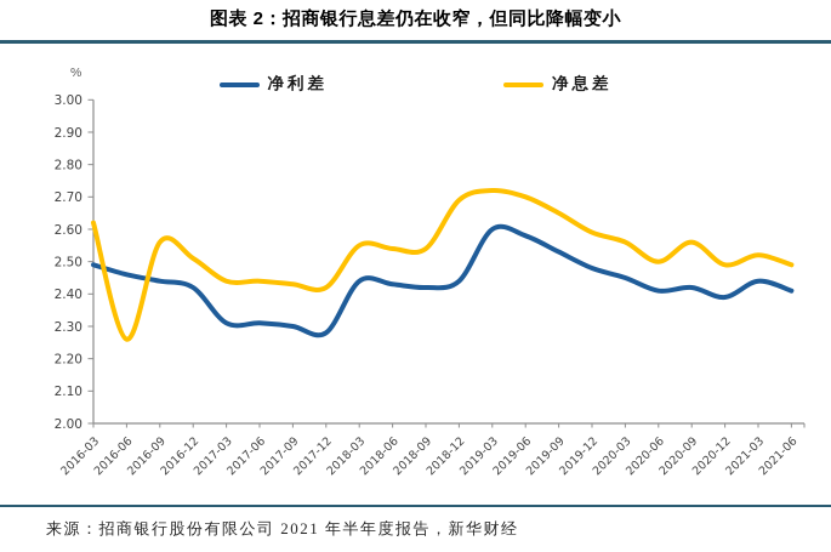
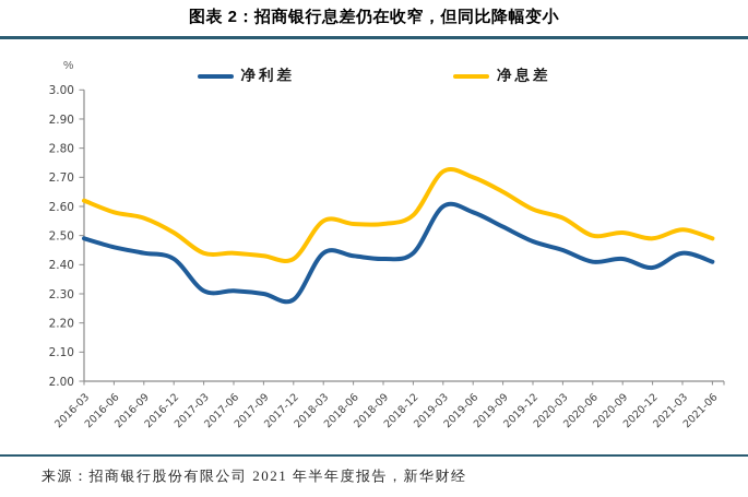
净息差/2016-06: 2.26 -> 2.58
净息差/2018-12: 2.69 -> 2.57
净息差/2020-09: 2.56 -> 2.51
